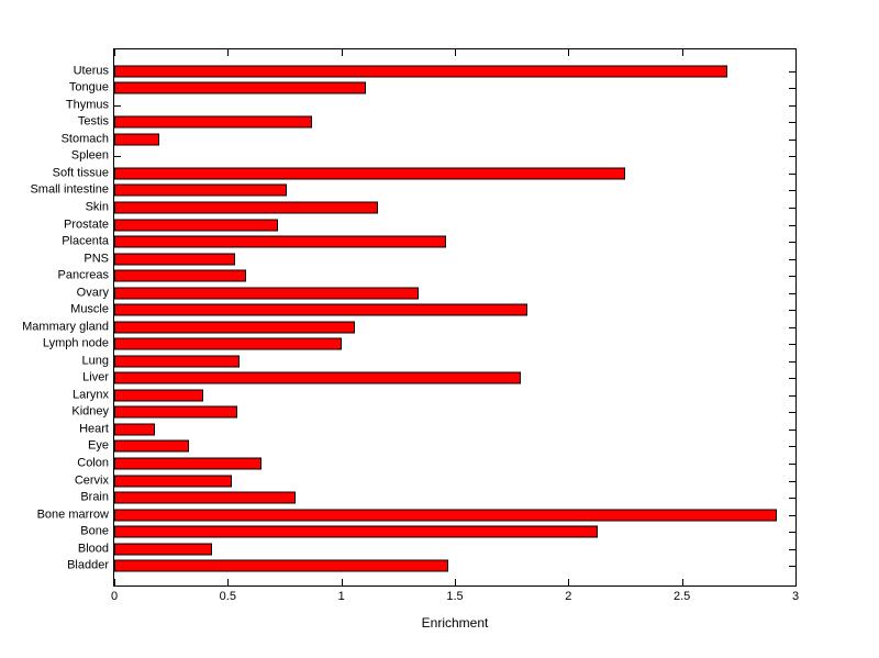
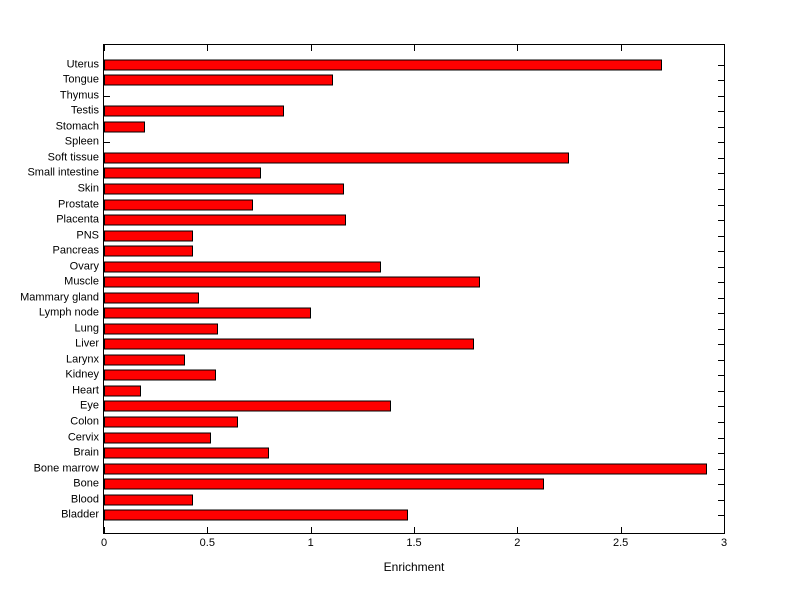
Placenta: 1.46 -> 1.17
PNS: 0.53 -> 0.43
Pancreas: 0.58 -> 0.43
Mammary gland: 1.06 -> 0.46
Eye: 0.33 -> 1.39
